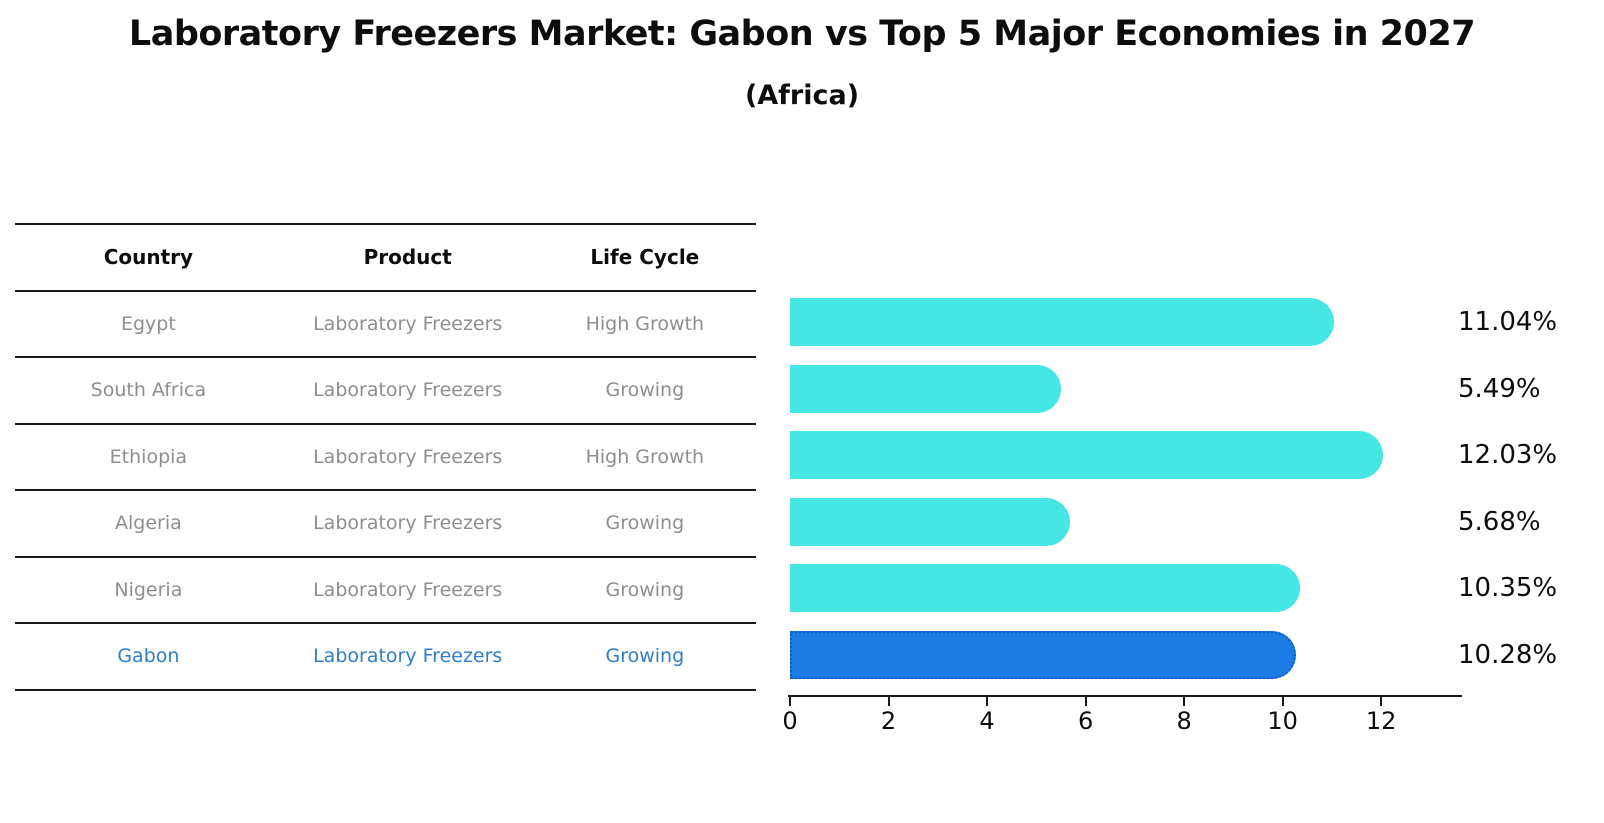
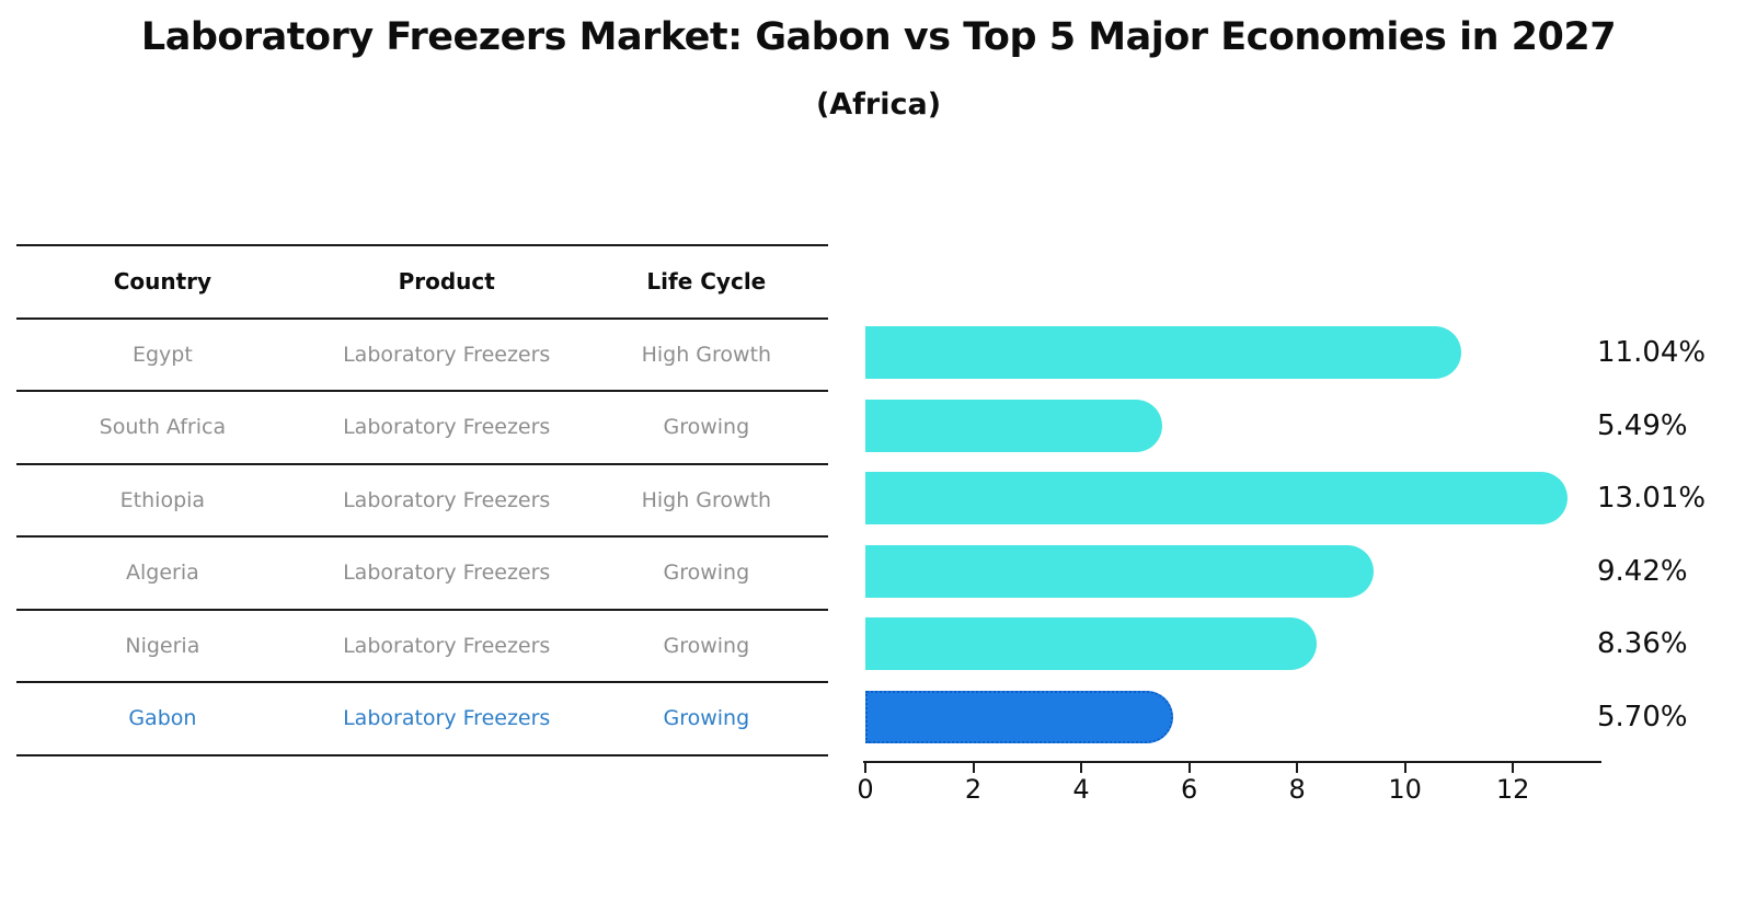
Ethiopia: 12.03% -> 13.01%
Algeria: 5.68% -> 9.42%
Nigeria: 10.35% -> 8.36%
Gabon: 10.28% -> 5.70%
